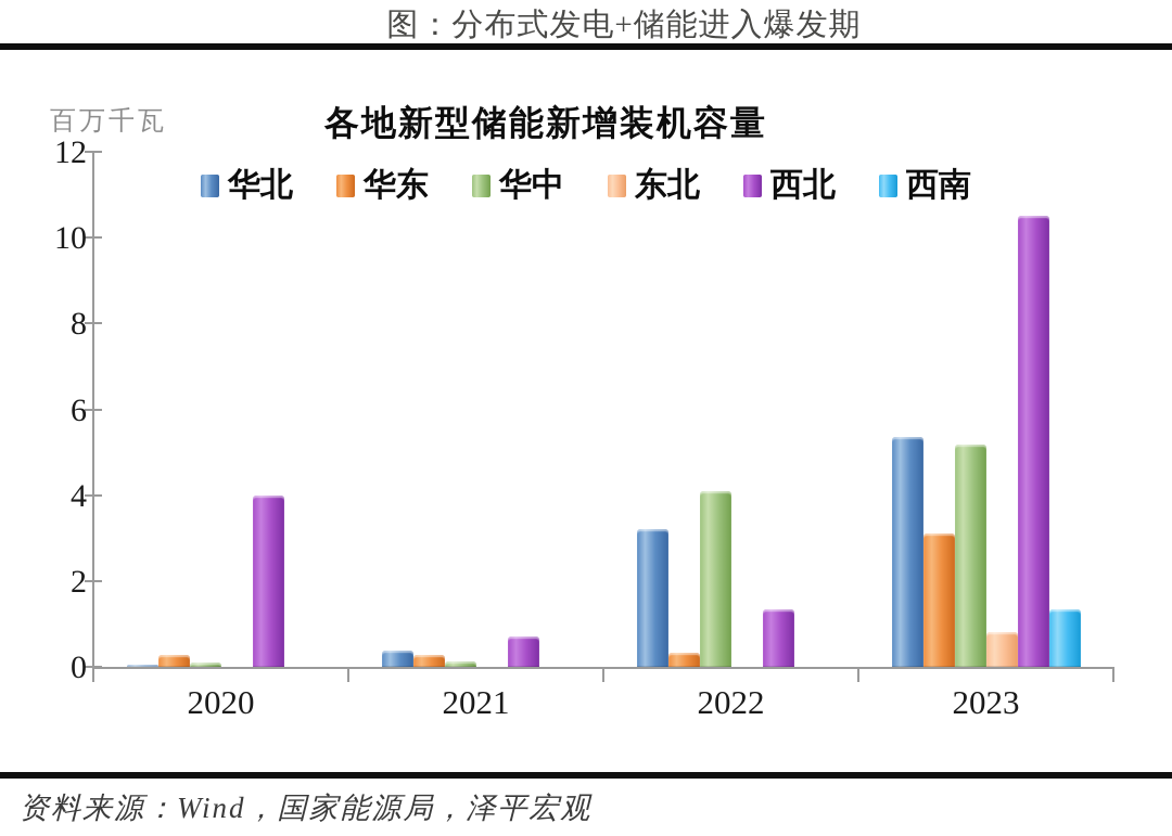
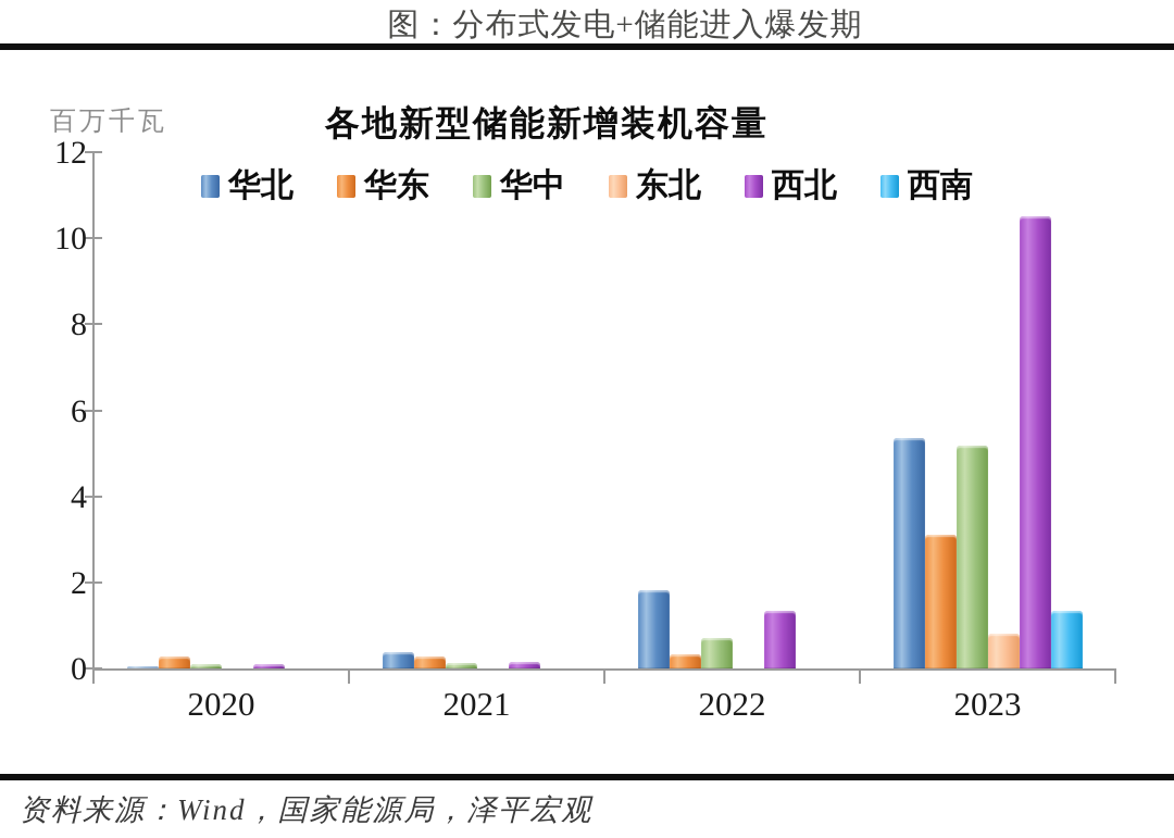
西北/2020: 4.0 -> 0.1
西北/2021: 0.7 -> 0.1
华北/2022: 3.2 -> 1.8
华中/2022: 4.1 -> 0.7
